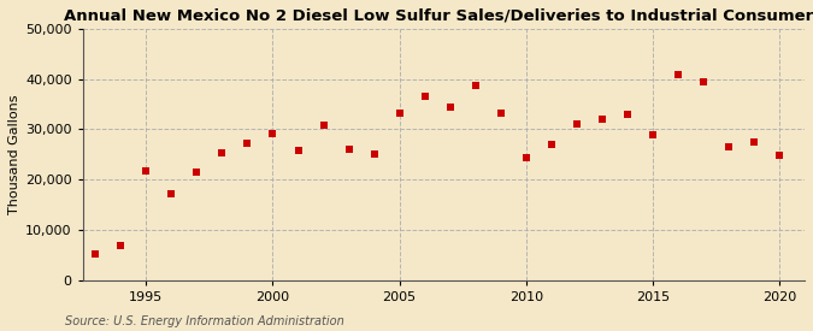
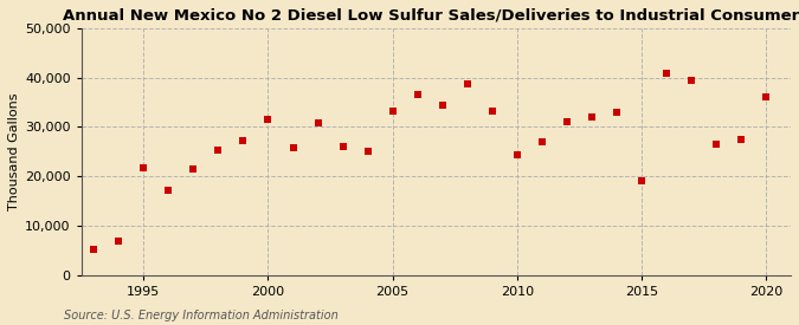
2000: 29,200 -> 31,500
2015: 29,000 -> 19,000
2020: 24,800 -> 36,000
